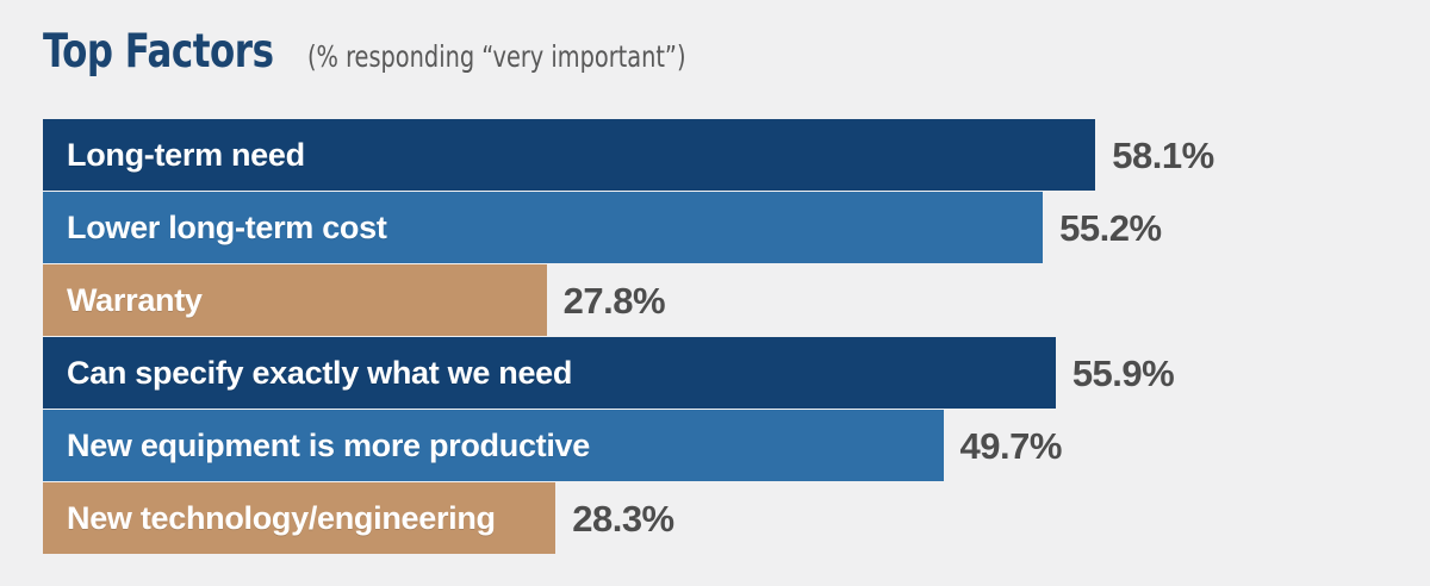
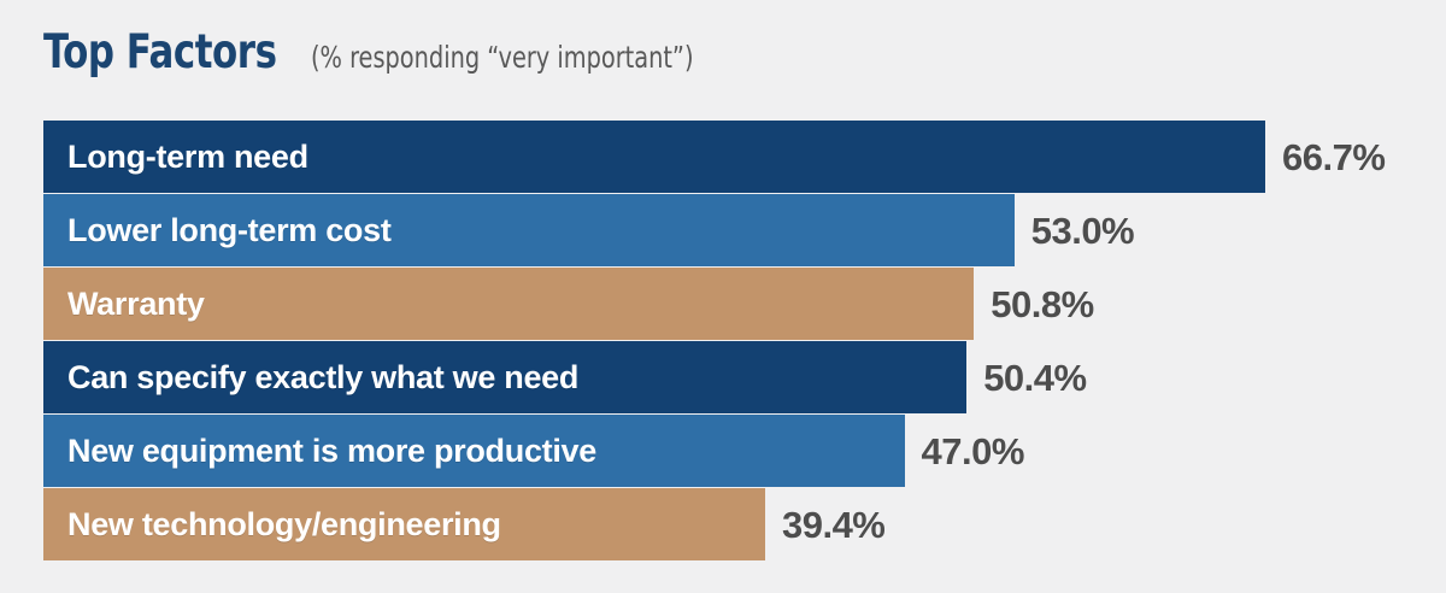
Long-term need: 58.1% -> 66.7%
Lower long-term cost: 55.2% -> 53.0%
Warranty: 27.8% -> 50.8%
Can specify exactly what we need: 55.9% -> 50.4%
New equipment is more productive: 49.7% -> 47.0%
New technology/engineering: 28.3% -> 39.4%
